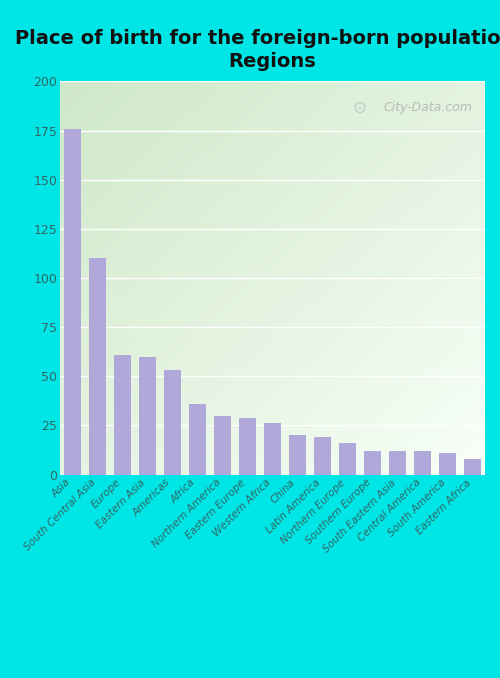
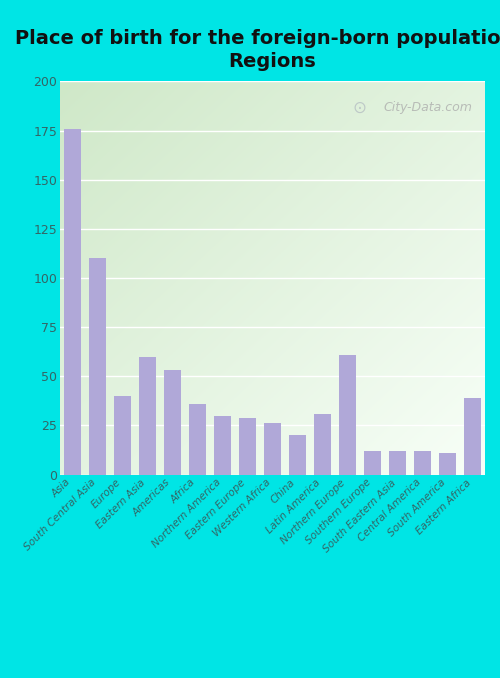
Europe: 61 -> 40
Latin America: 19 -> 31
Northern Europe: 16 -> 61
Eastern Africa: 8 -> 39
